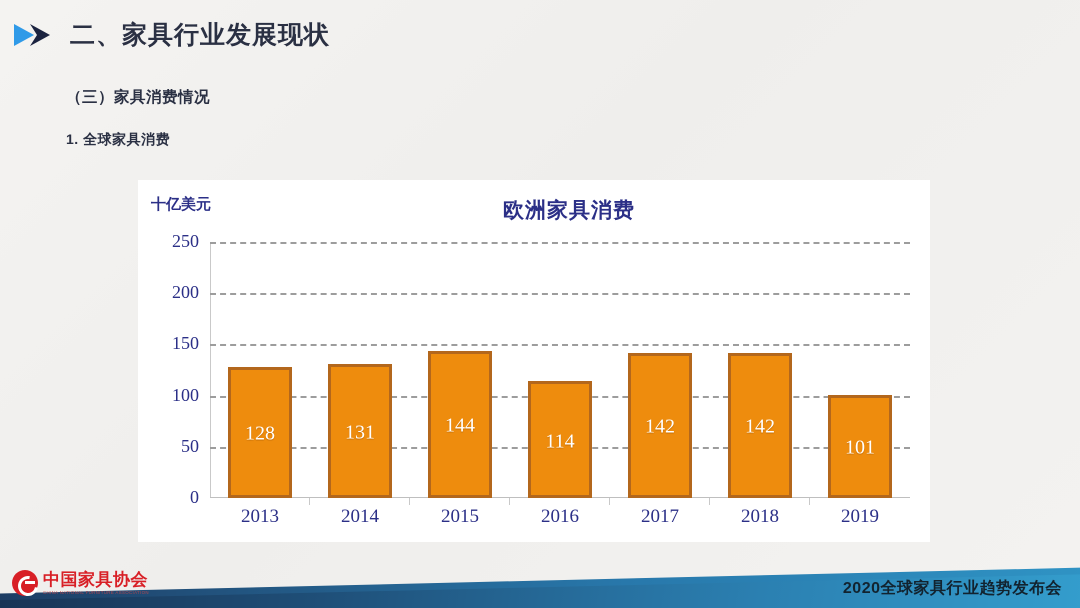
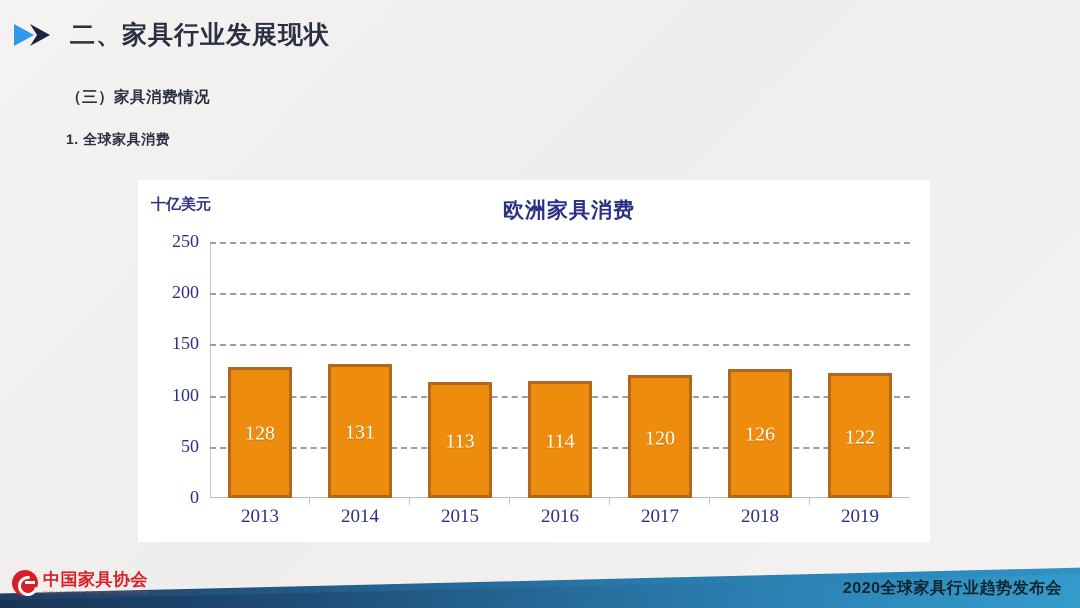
2015: 144 -> 113
2017: 142 -> 120
2018: 142 -> 126
2019: 101 -> 122
